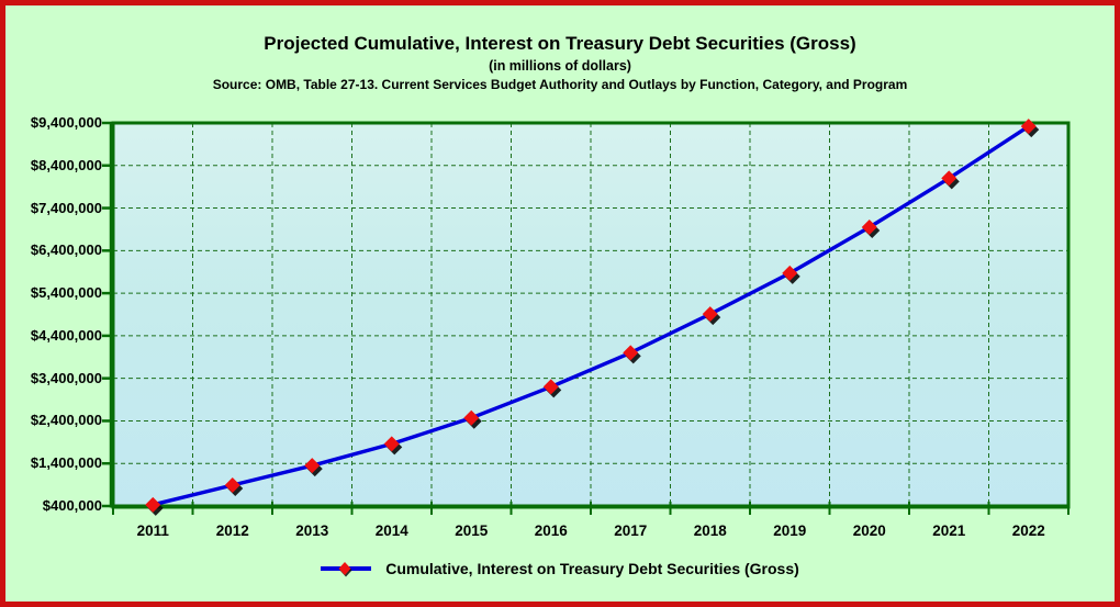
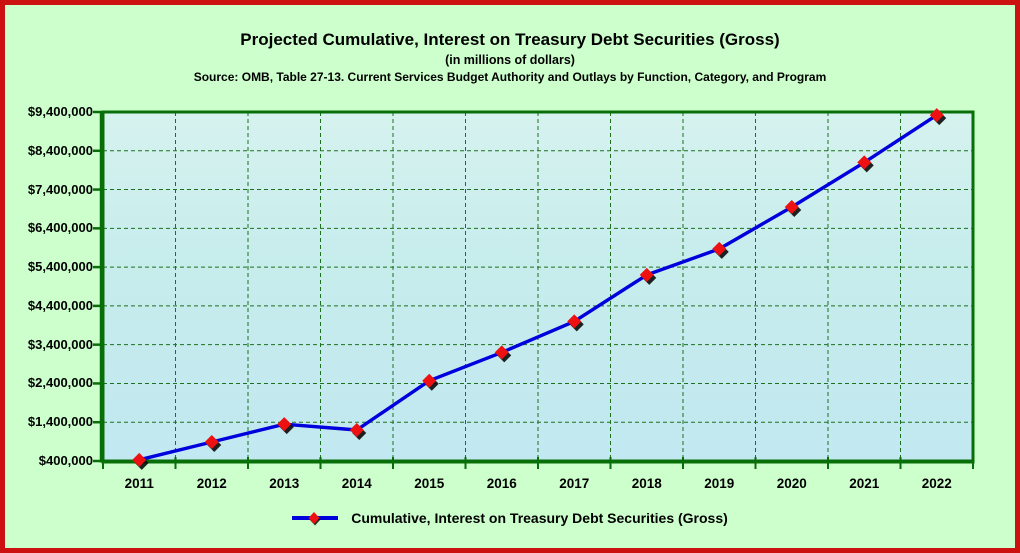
2014: $1900000 -> $1200000
2018: $4900000 -> $5200000
